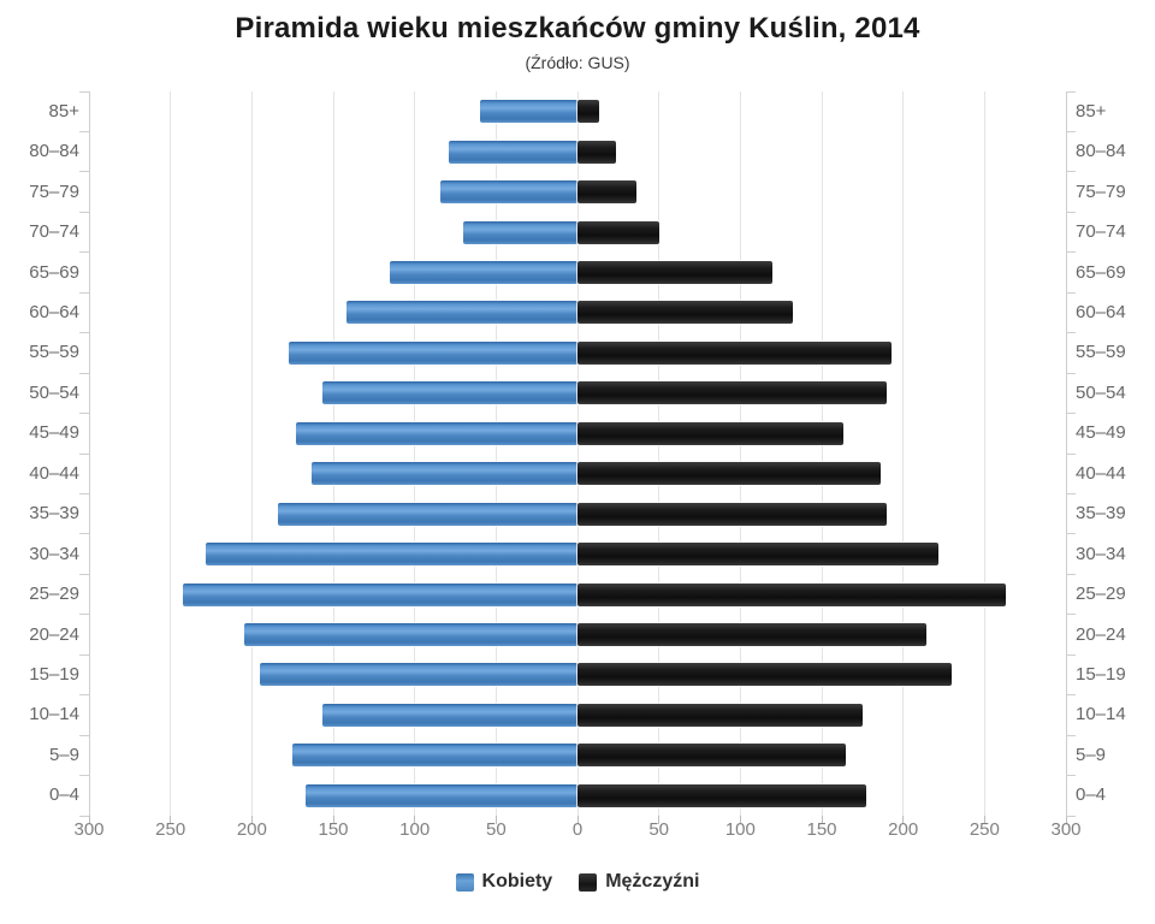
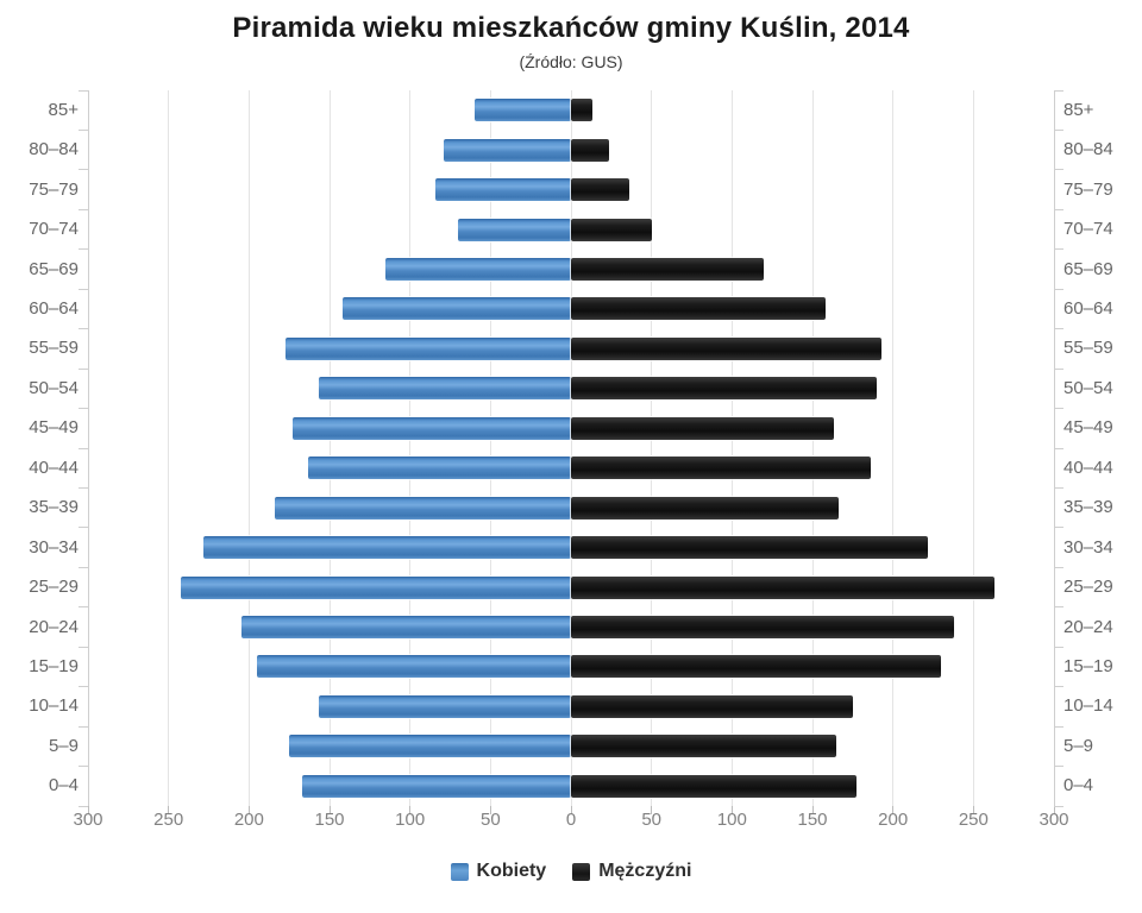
Mężczyźni/60–64: 132 -> 158
Mężczyźni/35–39: 190 -> 166
Mężczyźni/20–24: 214 -> 238
